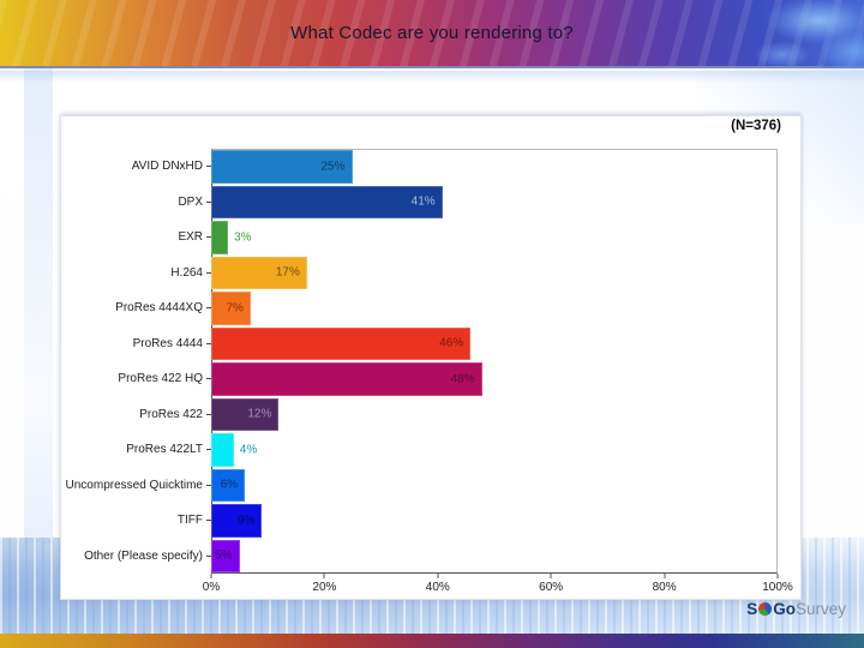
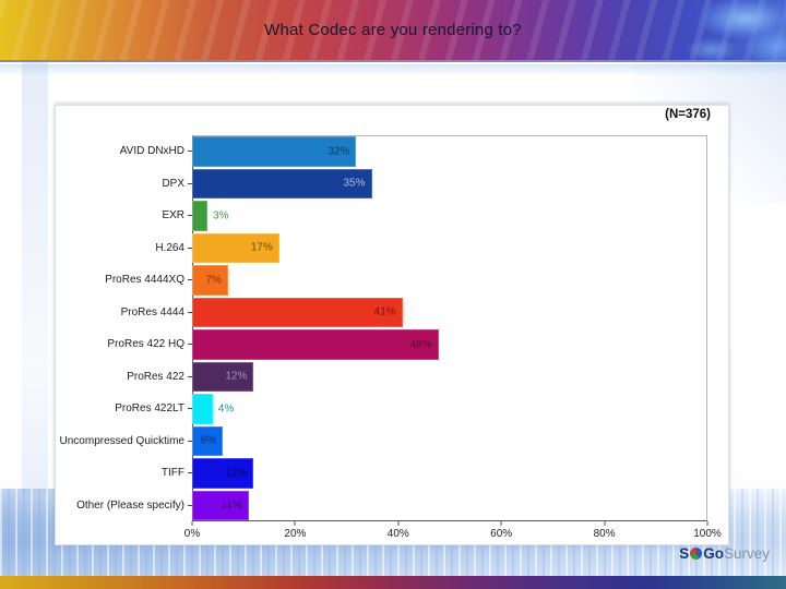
AVID DNxHD: 25% -> 32%
DPX: 41% -> 35%
ProRes 4444: 46% -> 41%
TIFF: 9% -> 12%
Other (Please specify): 5% -> 11%
